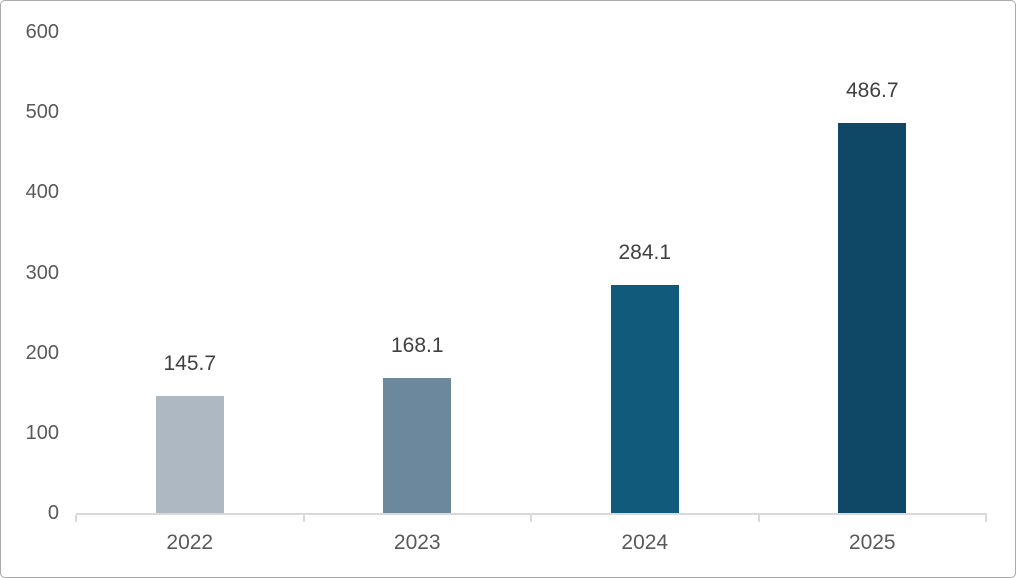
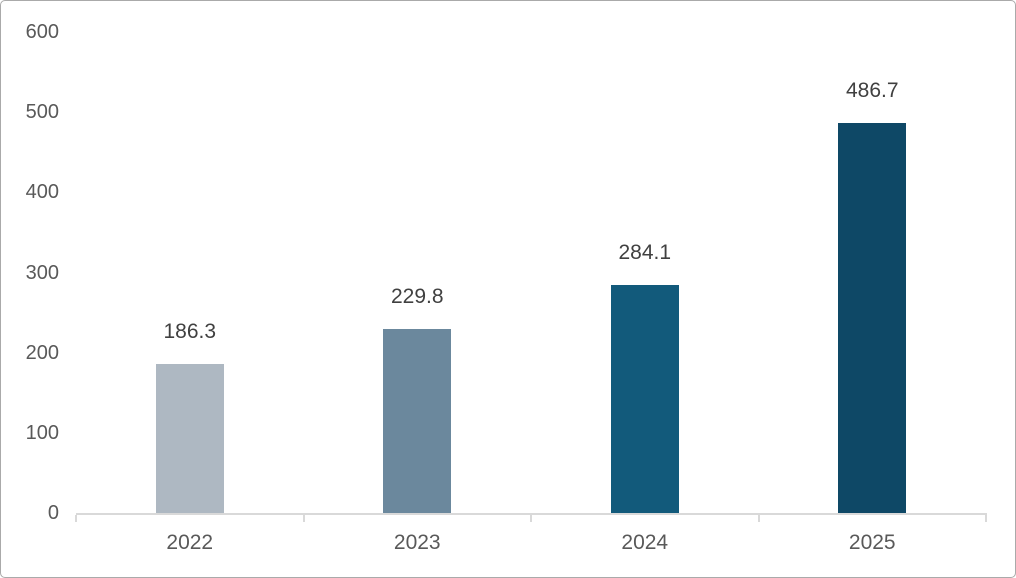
2022: 145.7 -> 186.3
2023: 168.1 -> 229.8
